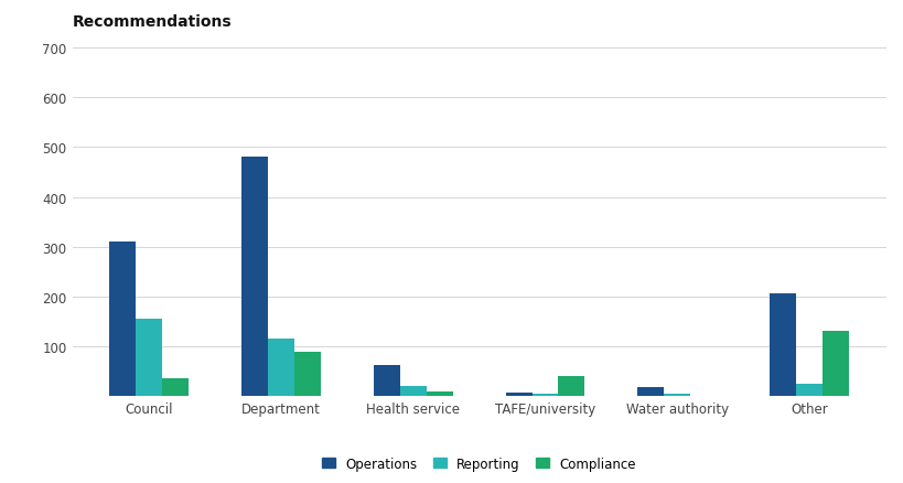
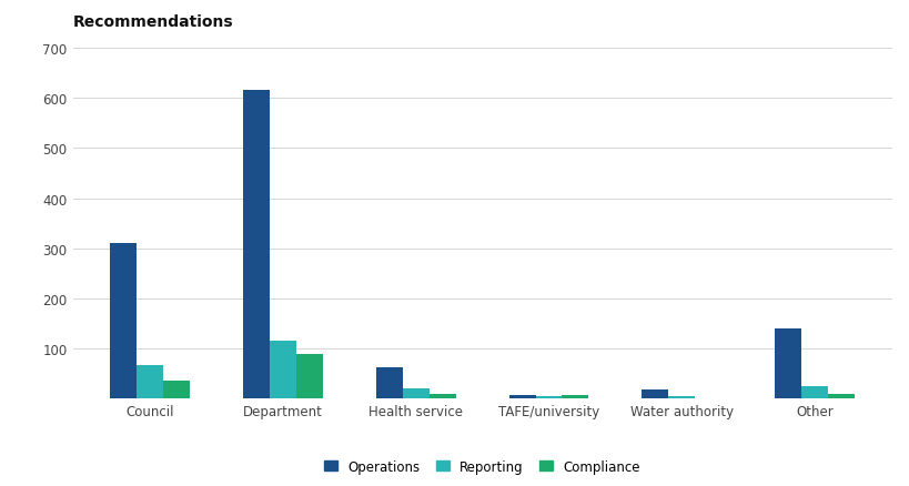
Reporting/Council: 155 -> 67
Operations/Department: 480 -> 617
Compliance/TAFE/university: 40 -> 7
Operations/Other: 205 -> 140
Compliance/Other: 130 -> 8
